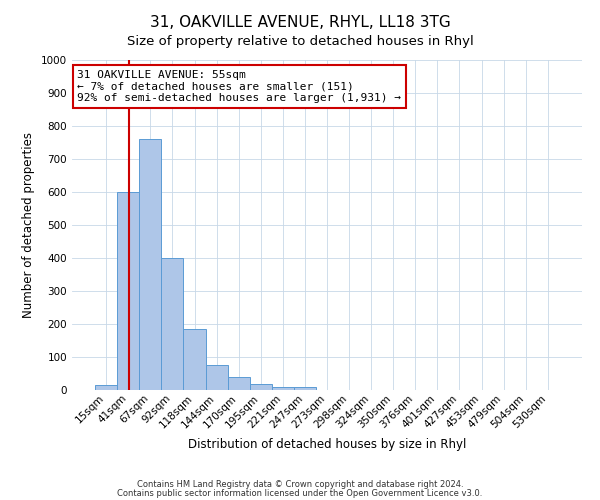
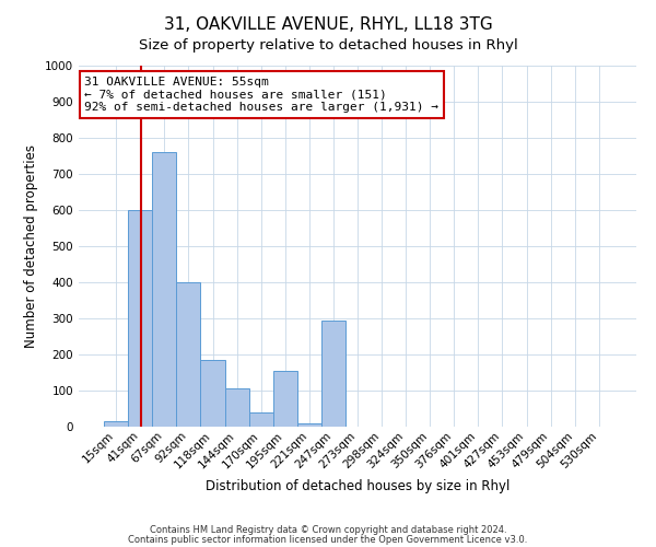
144sqm: 75 -> 105
195sqm: 18 -> 155
247sqm: 10 -> 295
